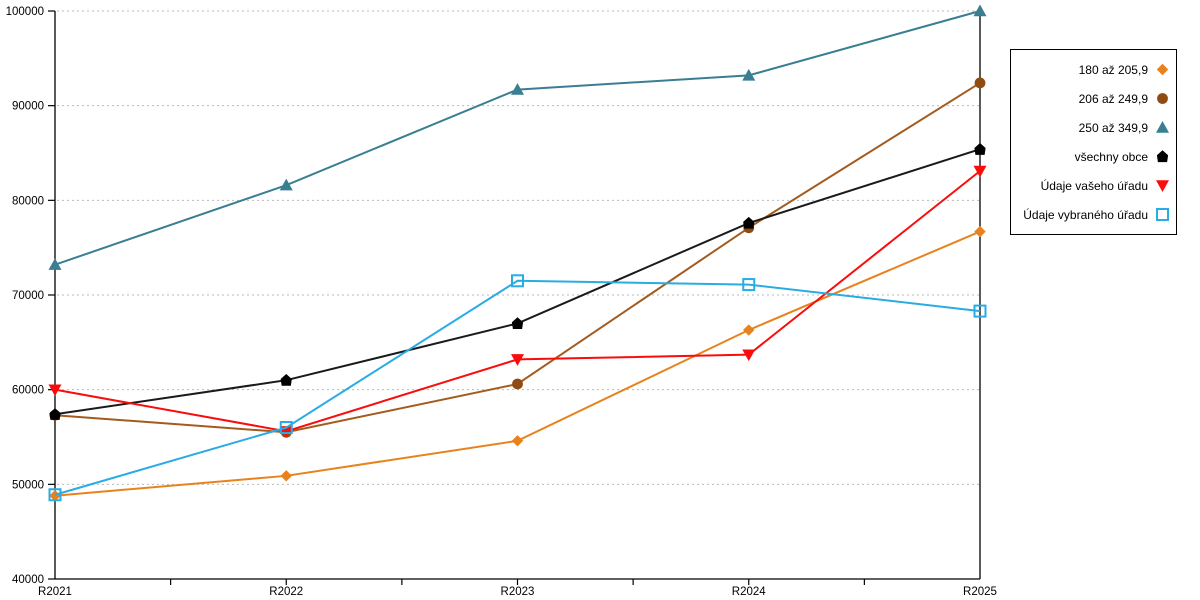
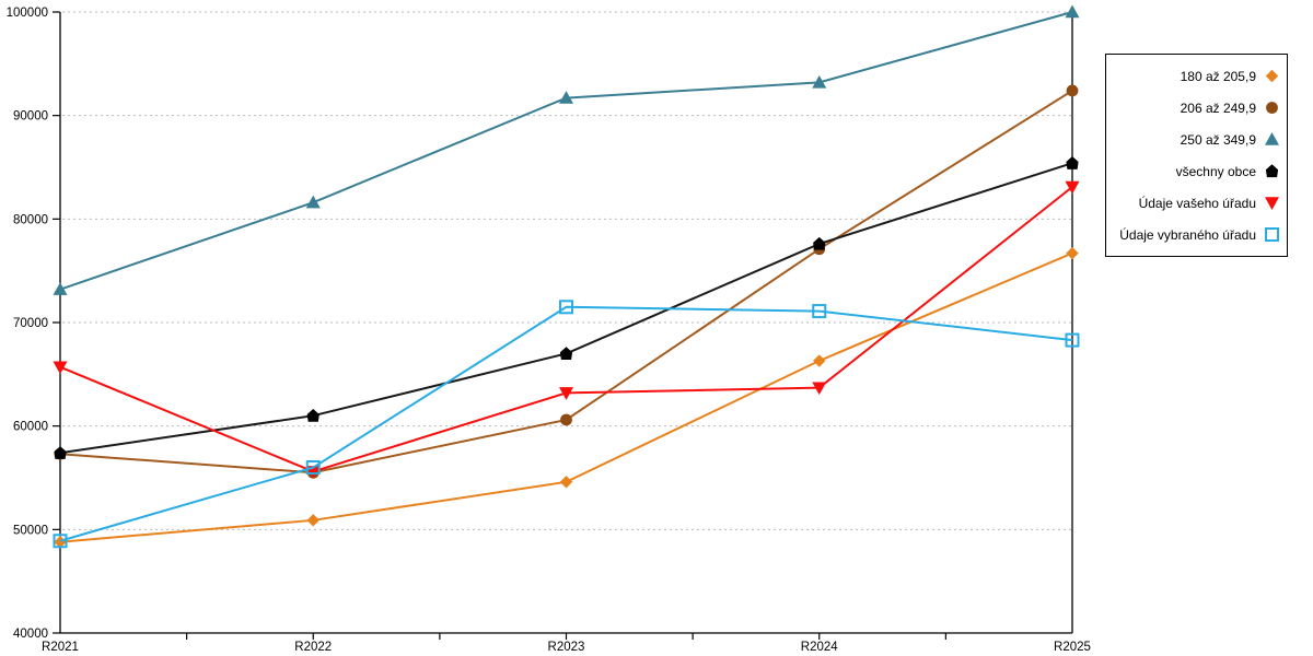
Údaje vašeho úřadu/R2021: 60000 -> 66000
